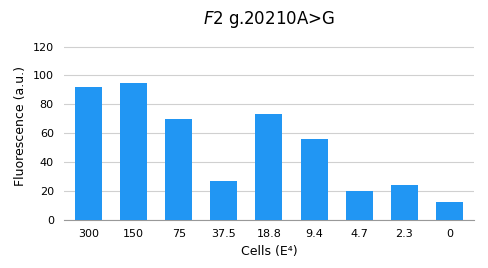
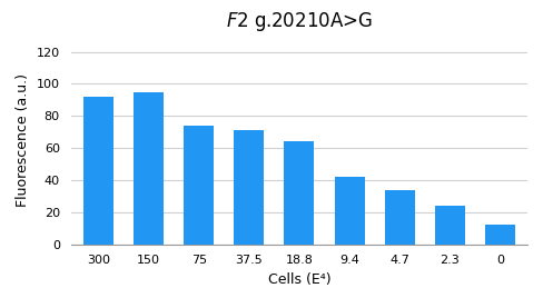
75: 70 -> 74
37.5: 27 -> 71
18.8: 73 -> 64
9.4: 56 -> 42
4.7: 20 -> 34
